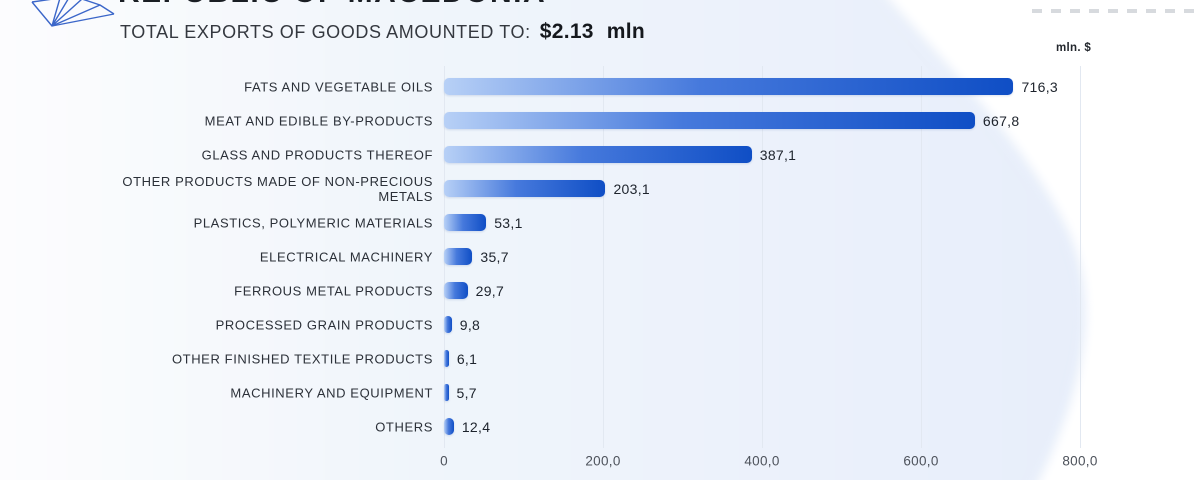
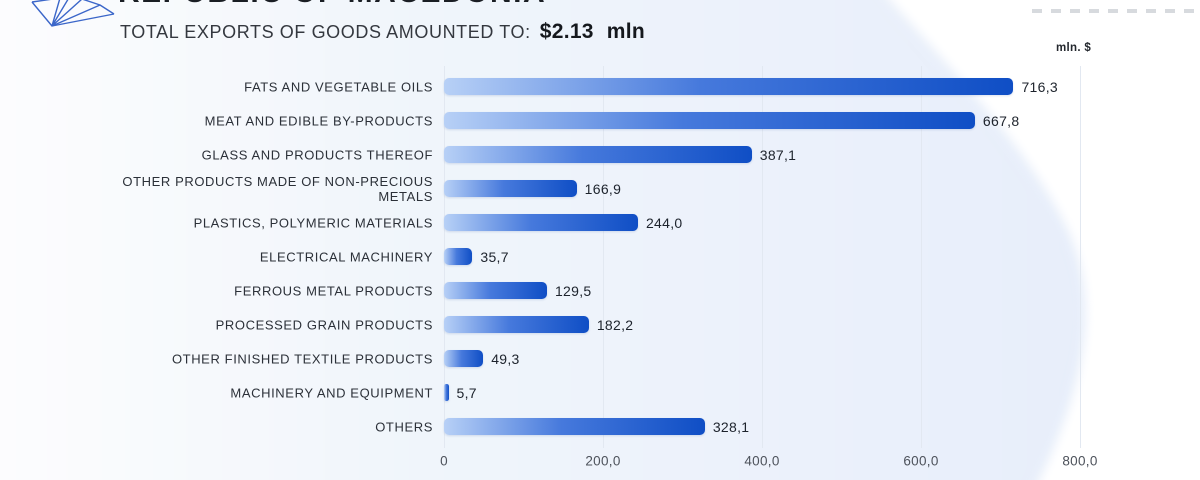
OTHER PRODUCTS MADE OF NON-PRECIOUS METALS: 203,1 -> 166,9
PLASTICS, POLYMERIC MATERIALS: 53,1 -> 244,0
FERROUS METAL PRODUCTS: 29,7 -> 129,5
PROCESSED GRAIN PRODUCTS: 9,8 -> 182,2
OTHER FINISHED TEXTILE PRODUCTS: 6,1 -> 49,3
OTHERS: 12,4 -> 328,1
